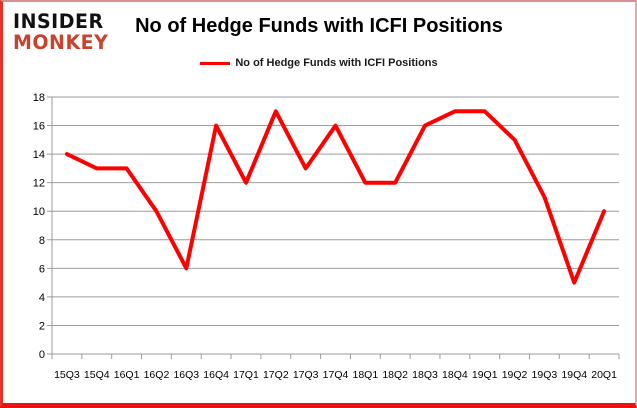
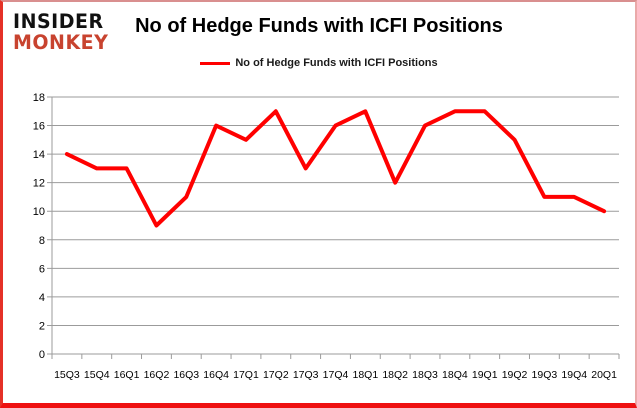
16Q2: 10 -> 9
16Q3: 6 -> 11
17Q1: 12 -> 15
18Q1: 12 -> 17
19Q4: 5 -> 11
